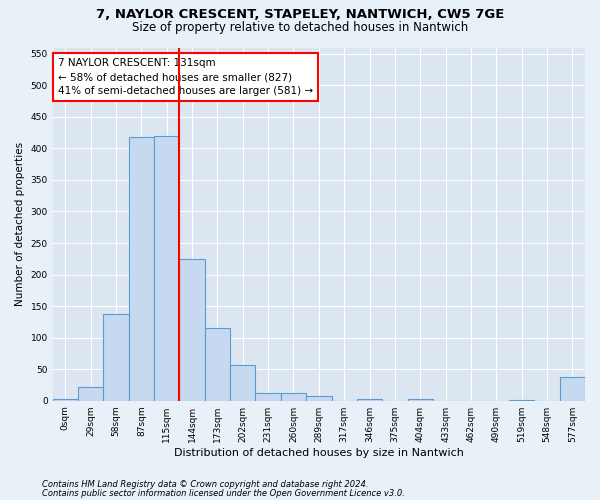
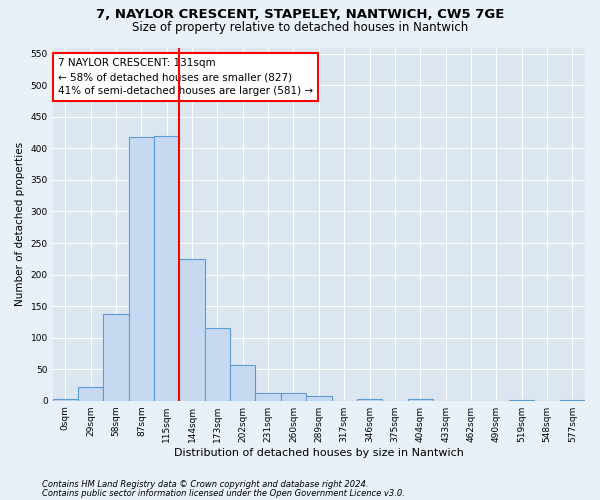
577sqm: 38 -> 1
